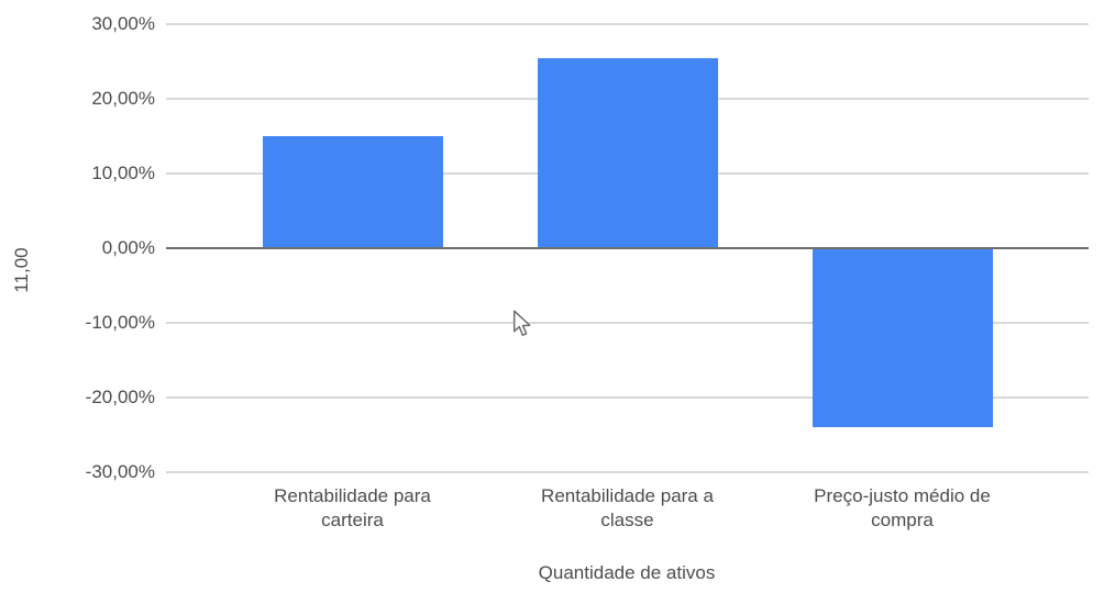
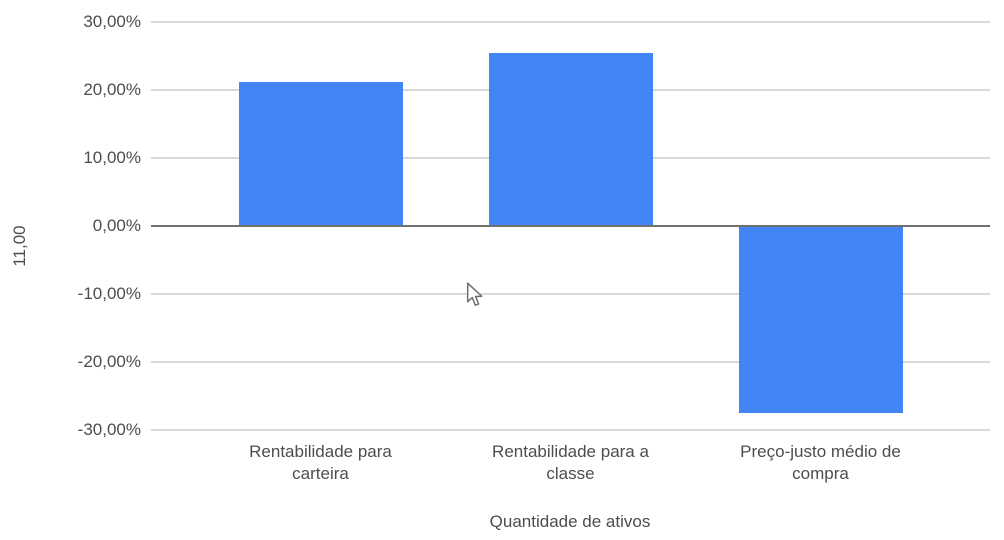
Rentabilidade para carteira: 15% -> 21%
Preço-justo médio de compra: -24% -> -28%
